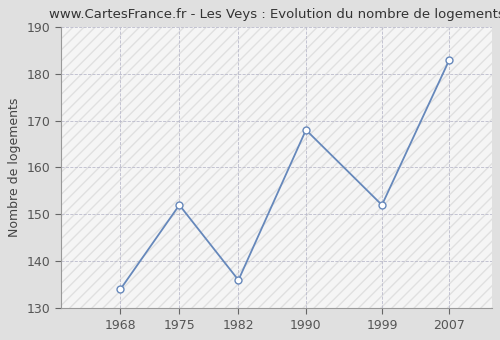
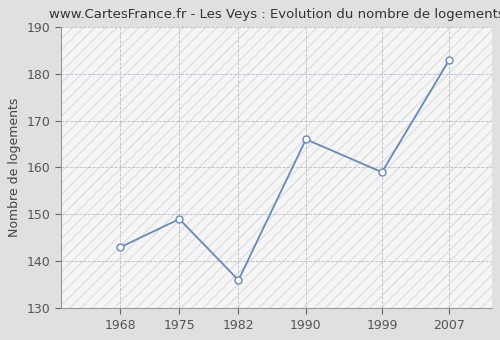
1968: 134 -> 143
1975: 152 -> 149
1990: 168 -> 166
1999: 152 -> 159
